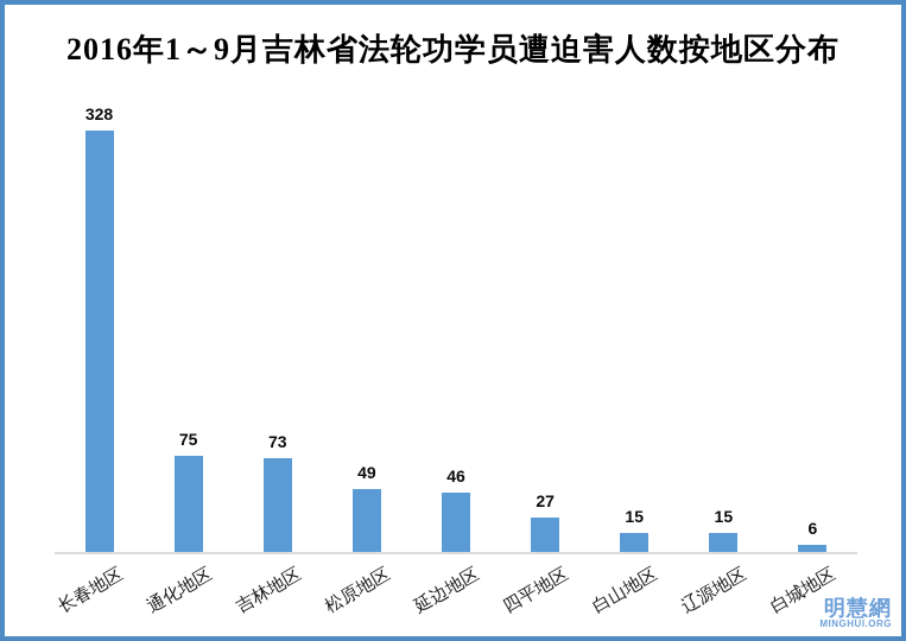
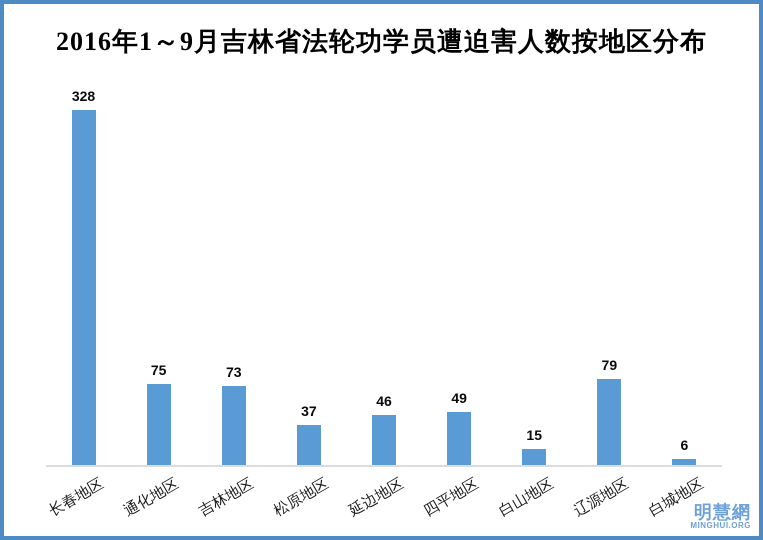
松原地区: 49 -> 37
四平地区: 27 -> 49
辽源地区: 15 -> 79
